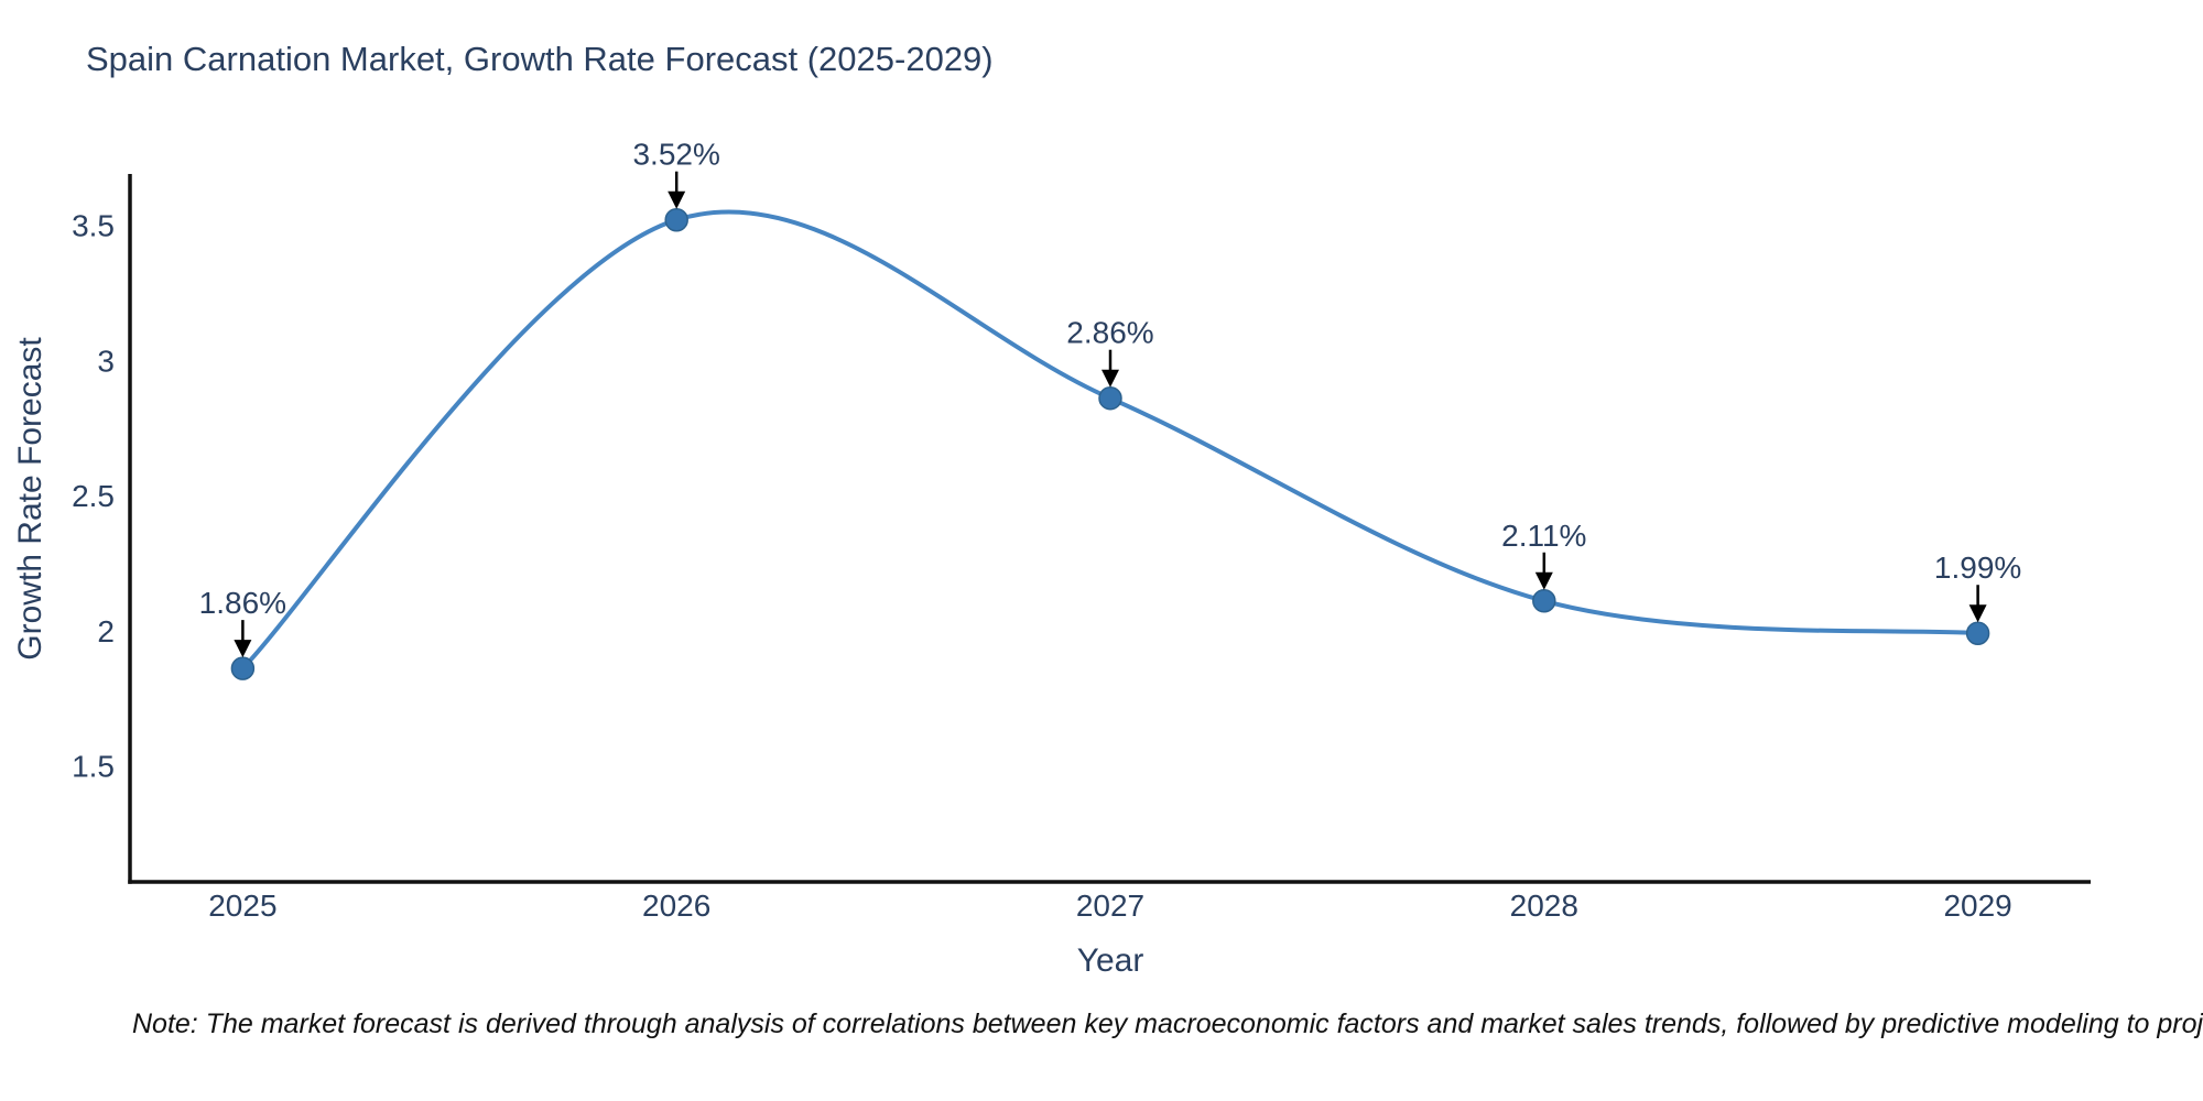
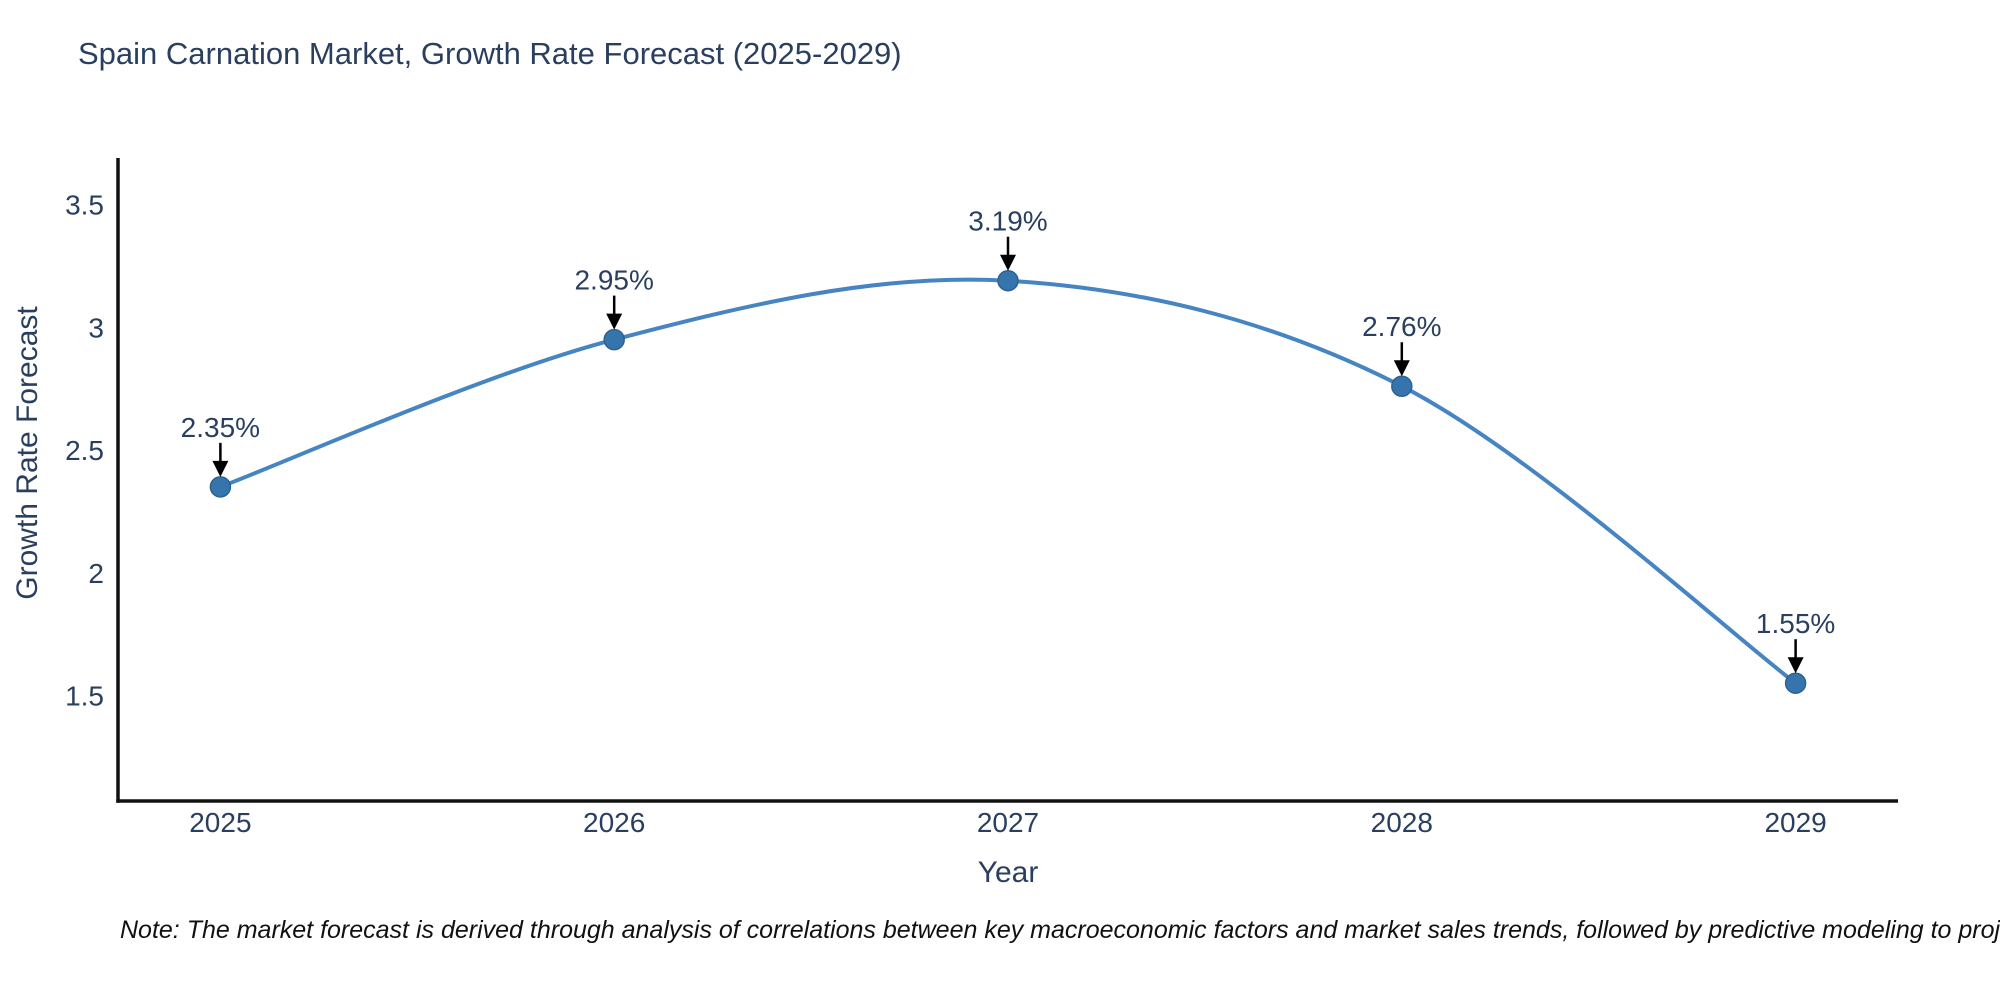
2025: 1.86% -> 2.35%
2026: 3.52% -> 2.95%
2027: 2.86% -> 3.19%
2028: 2.11% -> 2.76%
2029: 1.99% -> 1.55%
